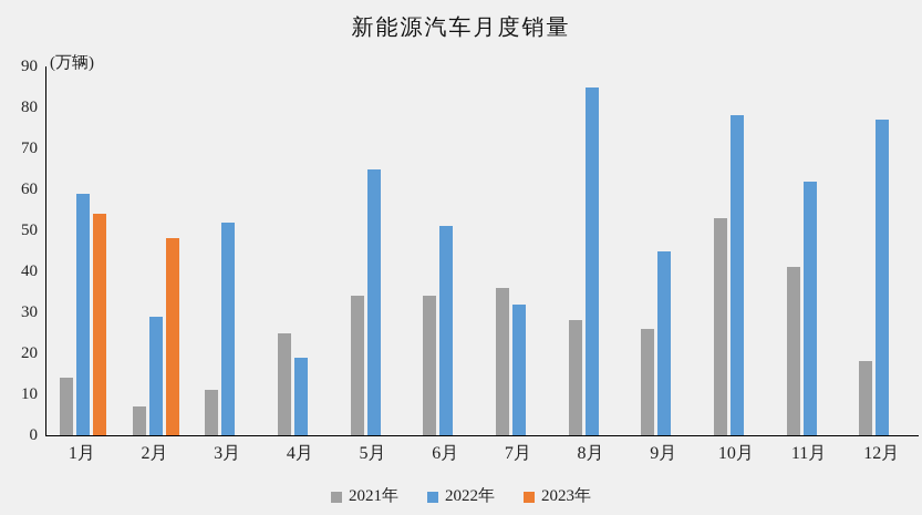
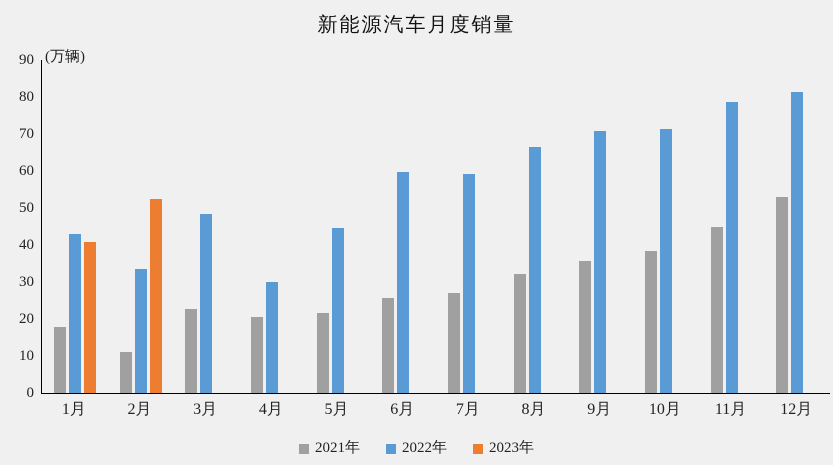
2021年/1月: 14 -> 18
2022年/1月: 59 -> 43
2023年/1月: 54 -> 41
2021年/2月: 7 -> 11
2022年/2月: 29 -> 33
2023年/2月: 48 -> 52
2021年/3月: 11 -> 23
2022年/3月: 52 -> 48
2021年/4月: 25 -> 21
2022年/4月: 19 -> 30
2021年/5月: 34 -> 22
2022年/5月: 65 -> 45
2021年/6月: 34 -> 26
2022年/6月: 51 -> 60
2021年/7月: 36 -> 27
2022年/7月: 32 -> 59
2021年/8月: 28 -> 32
2022年/8月: 85 -> 67
2021年/9月: 26 -> 36
2022年/9月: 45 -> 71
2021年/10月: 53 -> 38
2022年/10月: 78 -> 71
2021年/11月: 41 -> 45
2022年/11月: 62 -> 79
2021年/12月: 18 -> 53
2022年/12月: 77 -> 81
